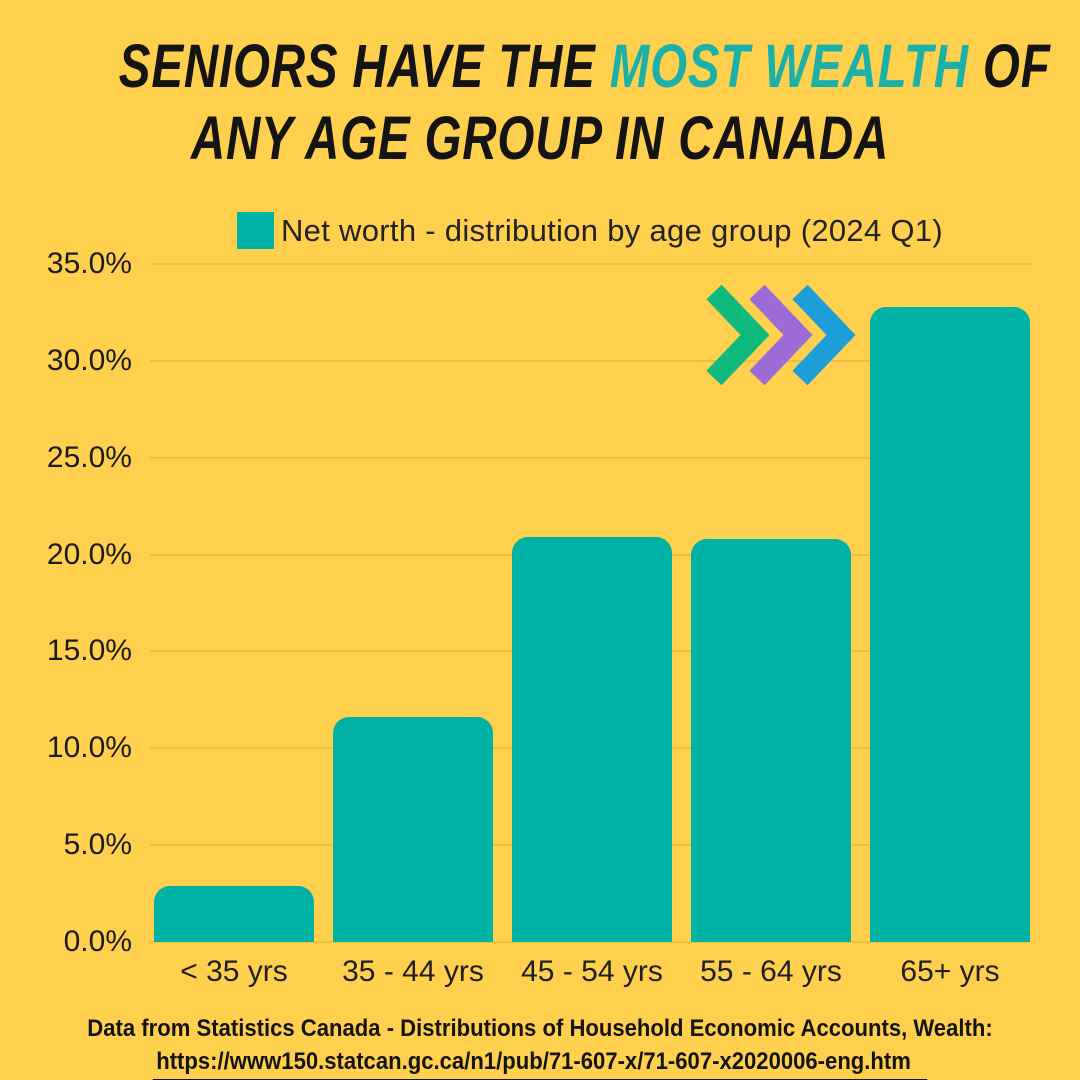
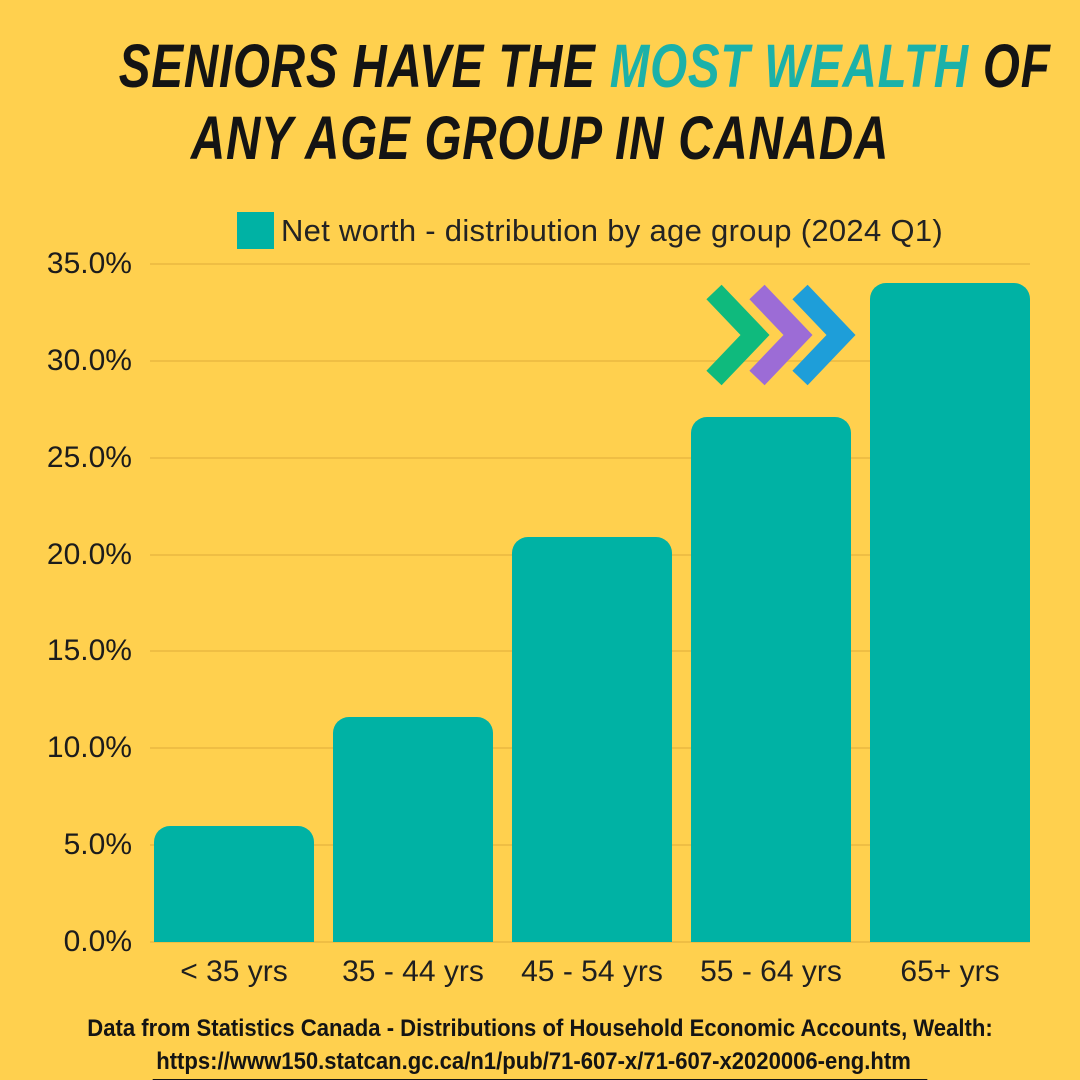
< 35 yrs: 2.9% -> 6.0%
55 - 64 yrs: 20.8% -> 27.1%
65+ yrs: 32.8% -> 34.0%
